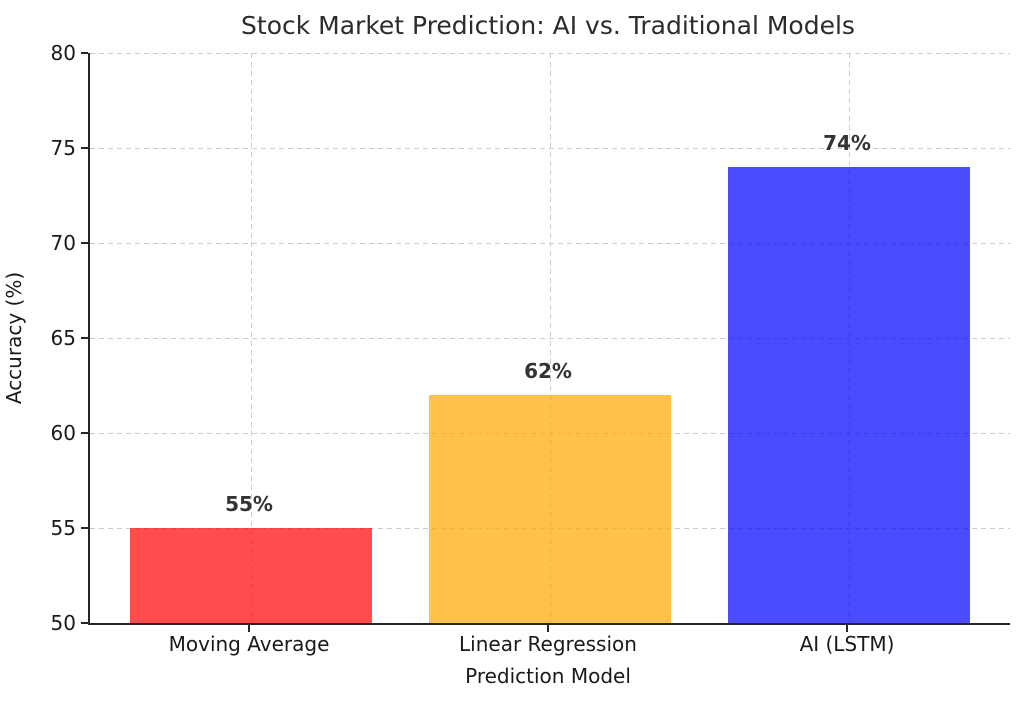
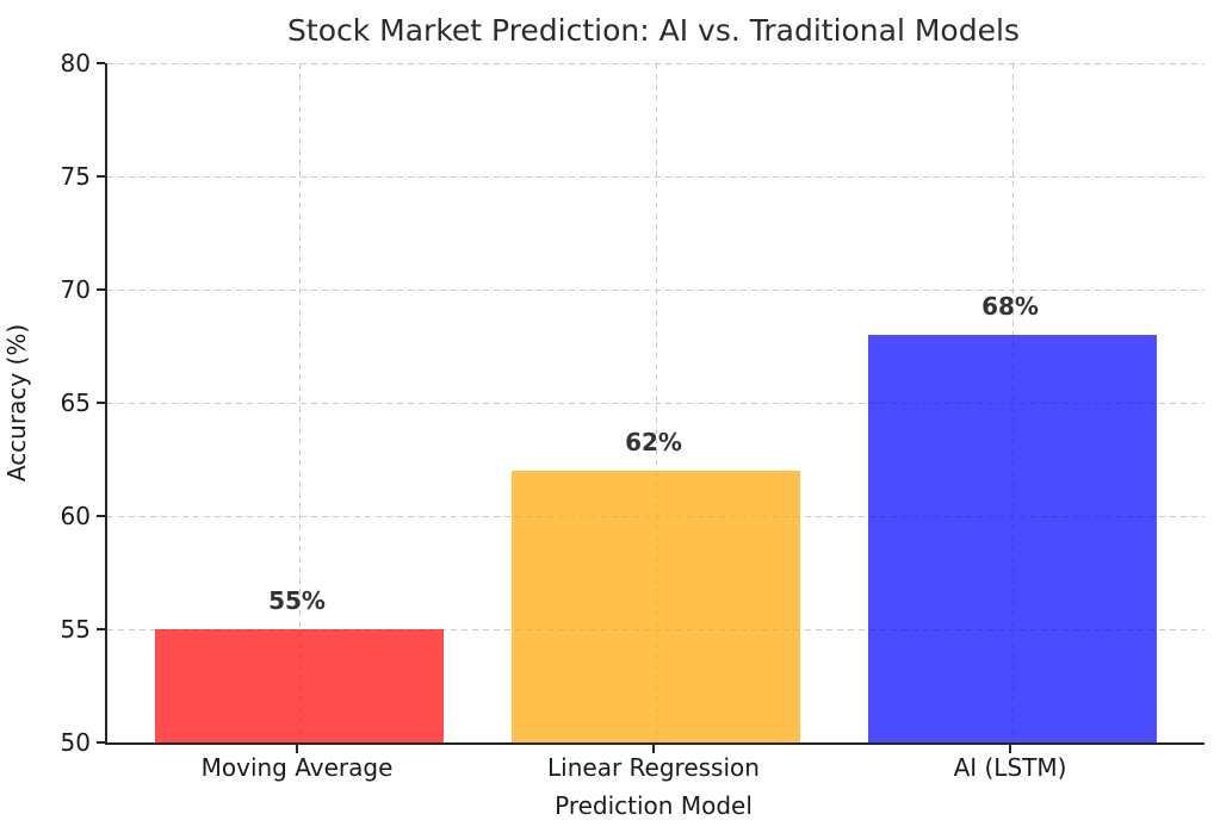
AI (LSTM): 74% -> 68%
